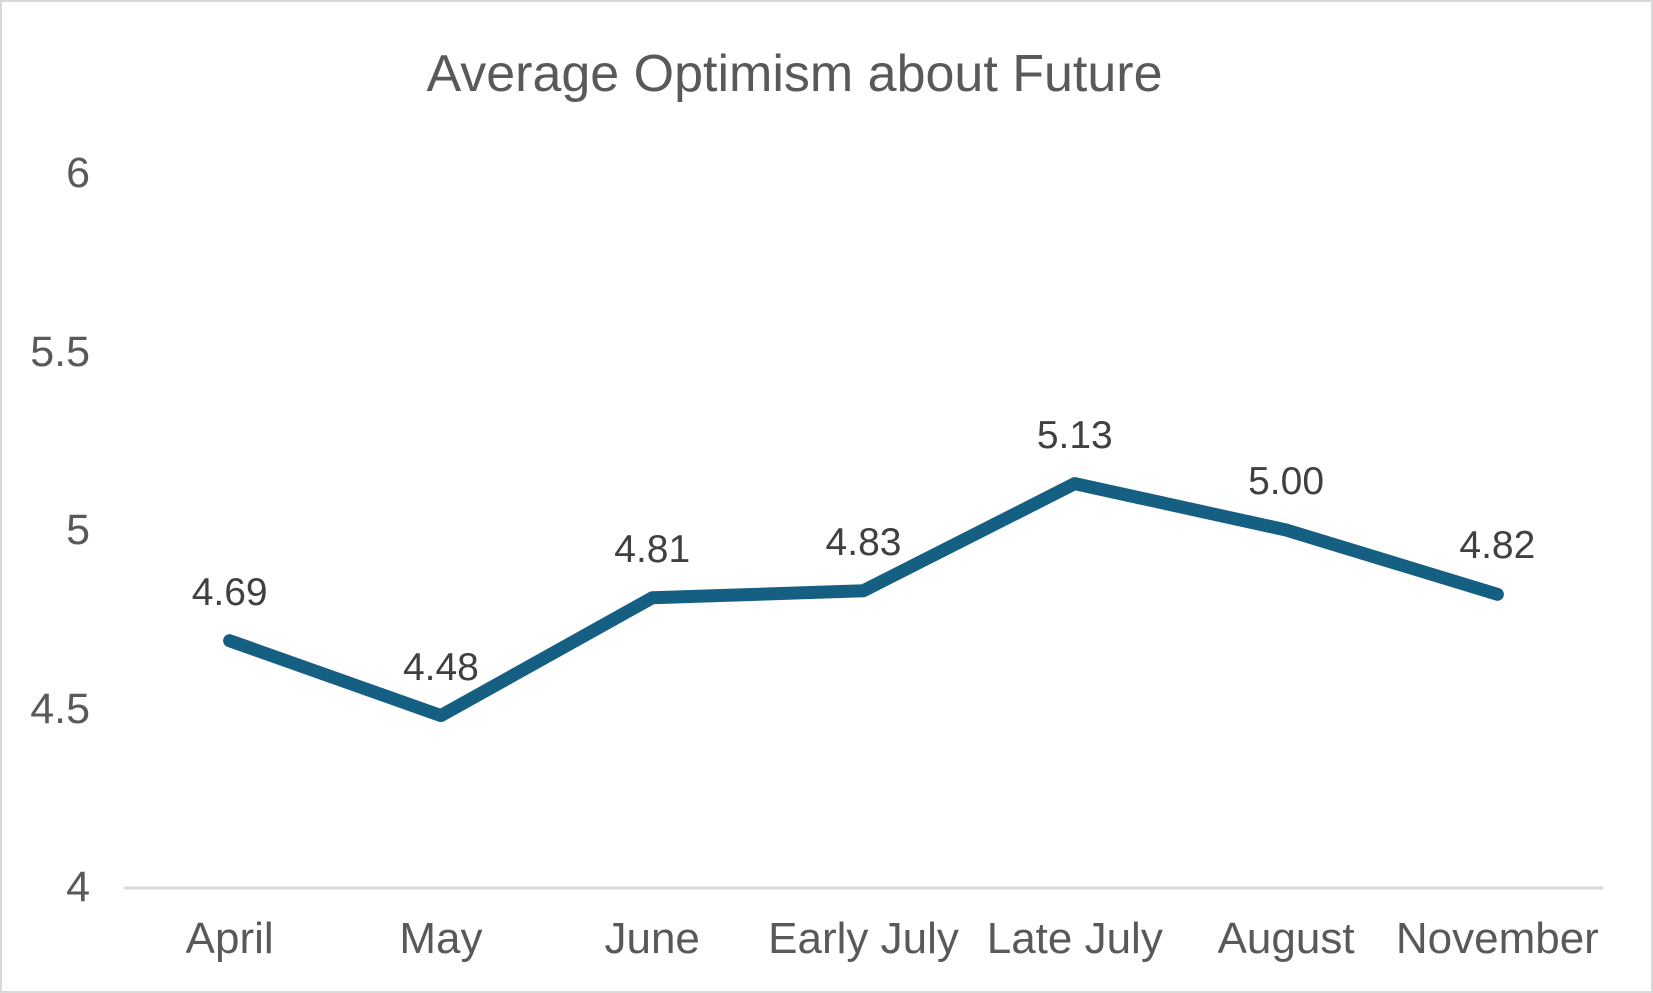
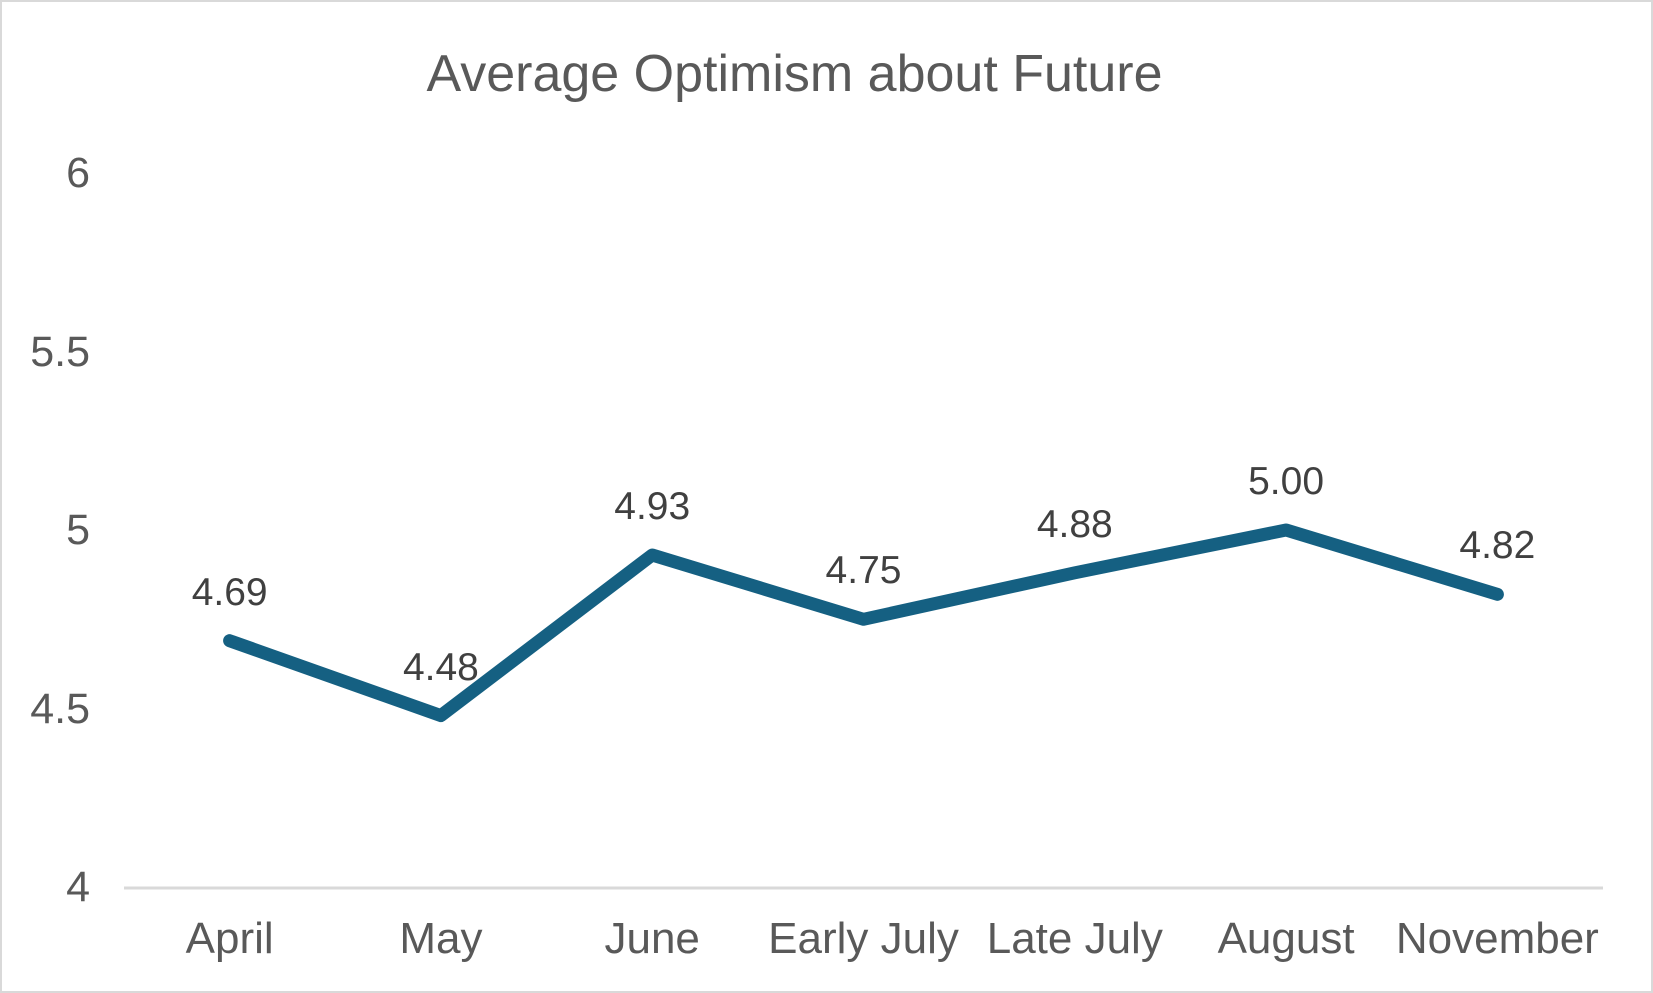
June: 4.81 -> 4.93
Early July: 4.83 -> 4.75
Late July: 5.13 -> 4.88
